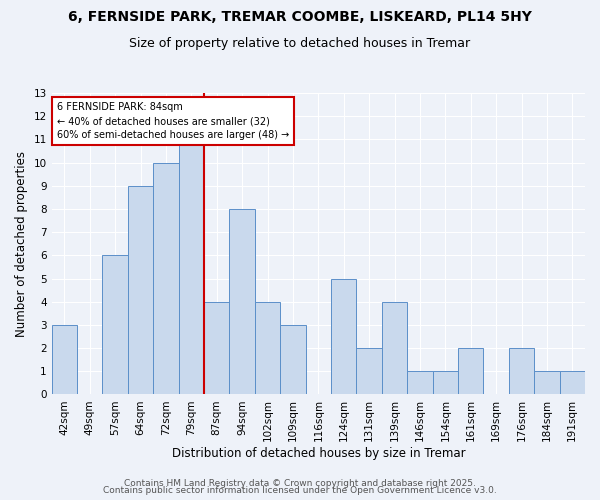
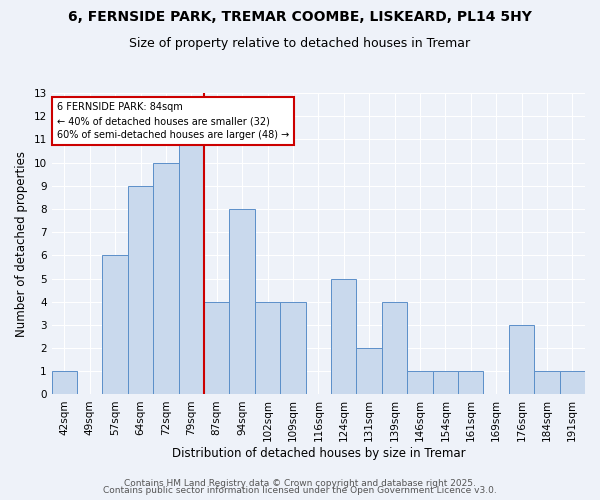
42sqm: 3 -> 1
109sqm: 3 -> 4
161sqm: 2 -> 1
176sqm: 2 -> 3
